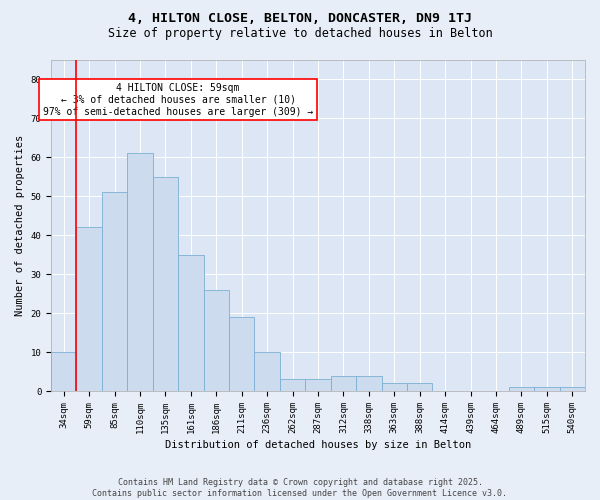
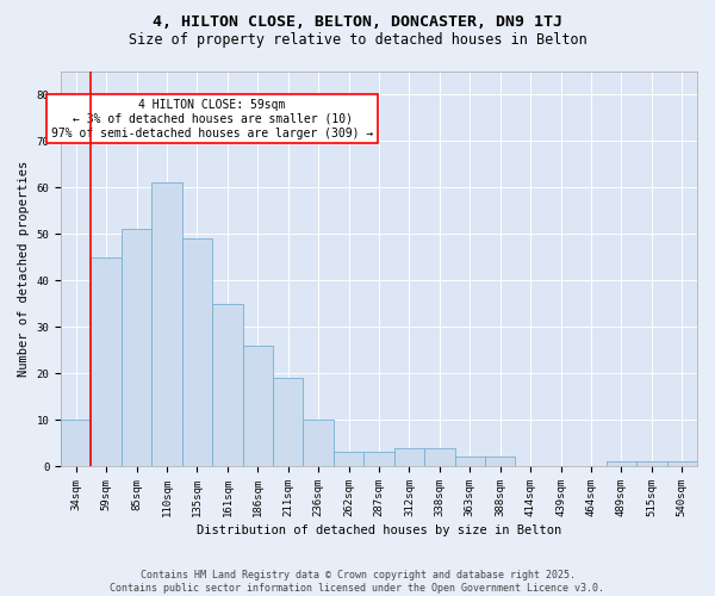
59sqm: 42 -> 45
135sqm: 55 -> 49
